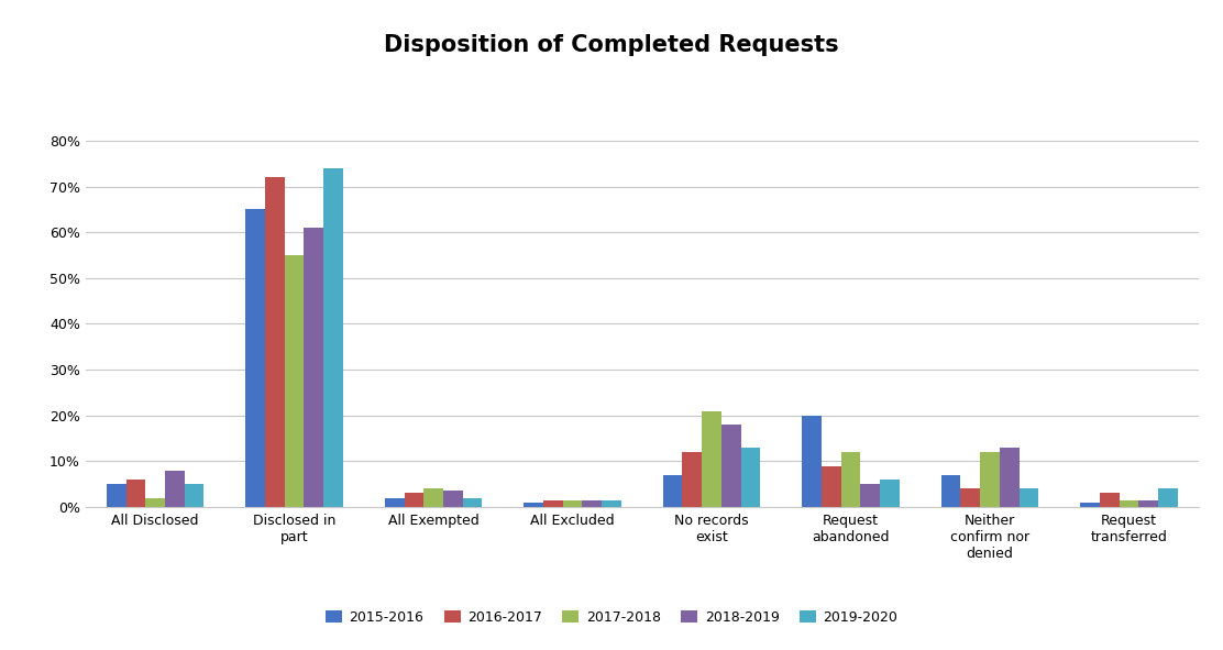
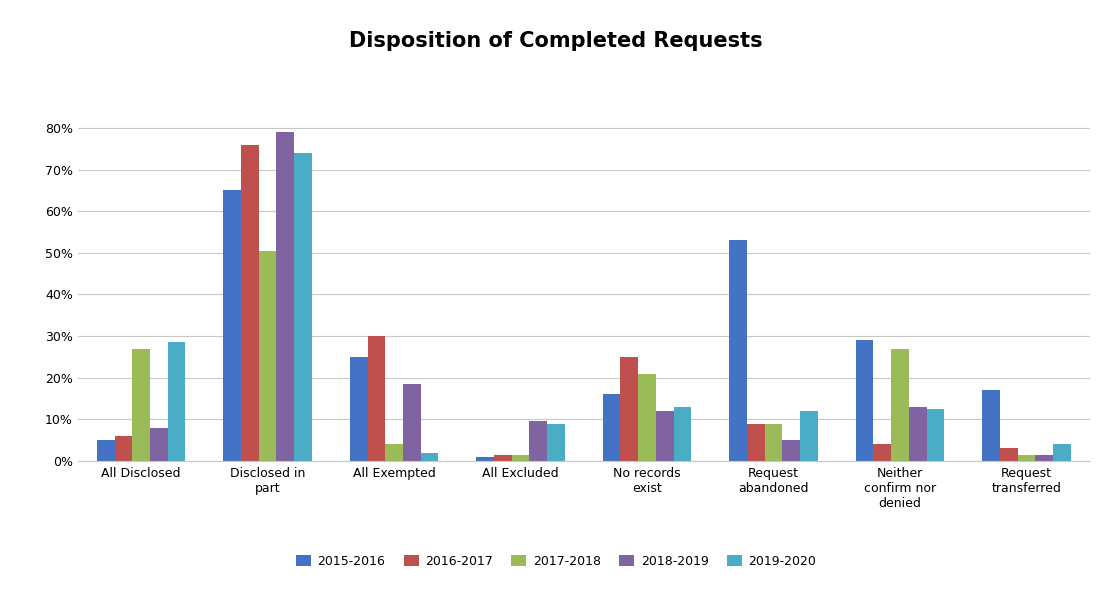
2017-2018/All Disclosed: 2.0% -> 27.0%
2019-2020/All Disclosed: 5.0% -> 28.5%
2016-2017/Disclosed in part: 72.0% -> 76.0%
2017-2018/Disclosed in part: 55.0% -> 50.5%
2018-2019/Disclosed in part: 61.0% -> 79.0%
2015-2016/All Exempted: 2% -> 25%
2016-2017/All Exempted: 3.0% -> 30.0%
2018-2019/All Exempted: 3.5% -> 18.5%
2018-2019/All Excluded: 1.5% -> 9.5%
2019-2020/All Excluded: 1.5% -> 9.0%
2015-2016/No records exist: 7% -> 16%
2016-2017/No records exist: 12.0% -> 25.0%
2018-2019/No records exist: 18.0% -> 12.0%
2015-2016/Request abandoned: 20% -> 53%
2017-2018/Request abandoned: 12.0% -> 9.0%
2019-2020/Request abandoned: 6.0% -> 12.0%
2015-2016/Neither confirm nor denied: 7% -> 29%
2017-2018/Neither confirm nor denied: 12.0% -> 27.0%
2019-2020/Neither confirm nor denied: 4.0% -> 12.5%
2015-2016/Request transferred: 1% -> 17%
